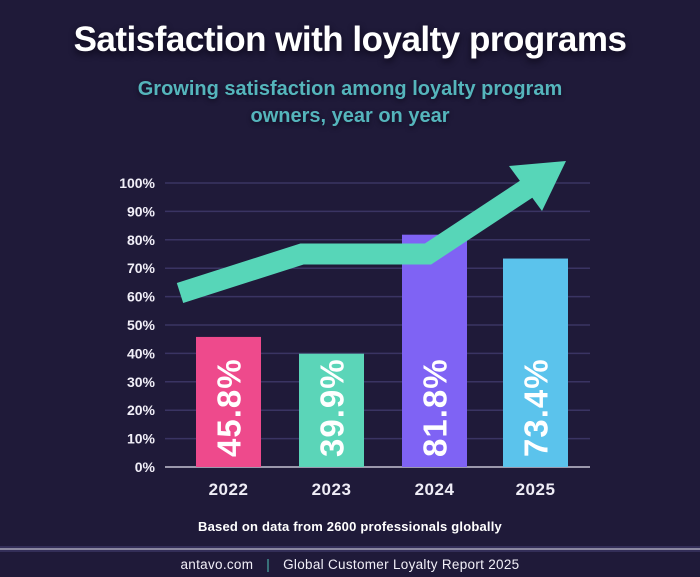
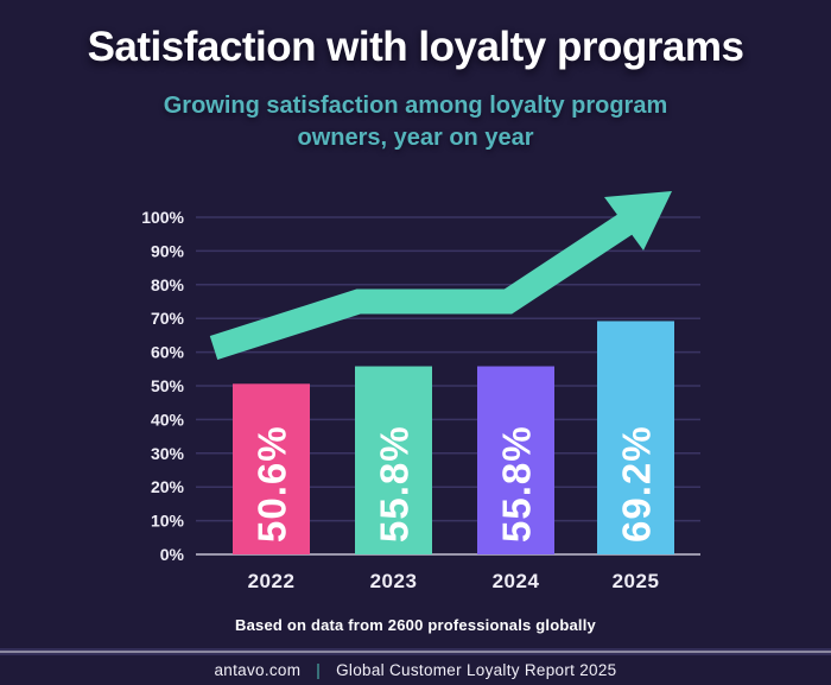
2022: 45.8% -> 50.6%
2023: 39.9% -> 55.8%
2024: 81.8% -> 55.8%
2025: 73.4% -> 69.2%
